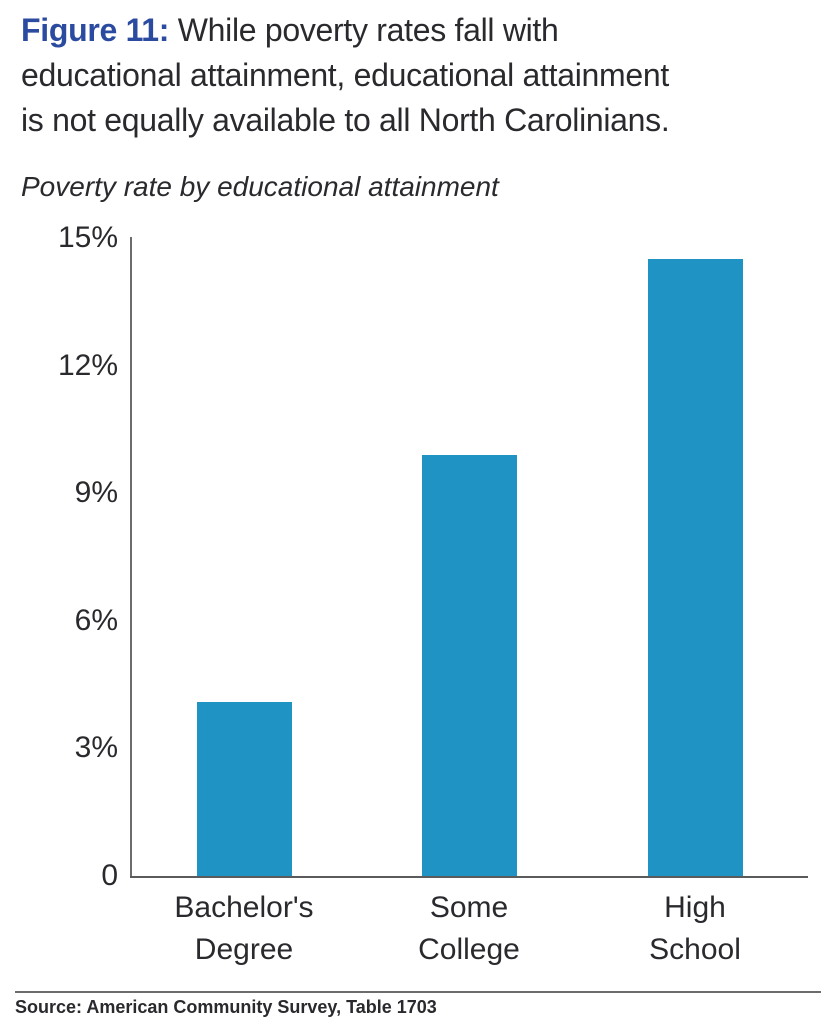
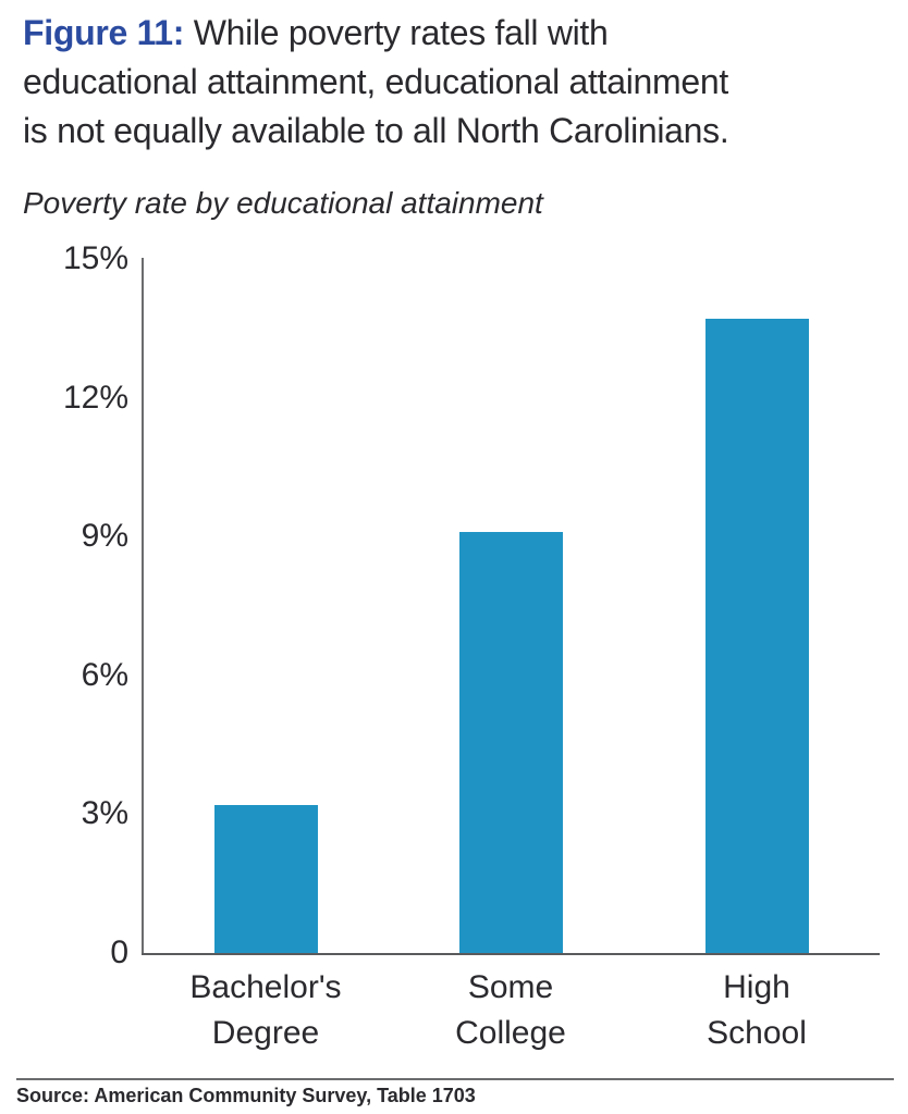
Bachelor's Degree: 4.1% -> 3.2%
Some College: 9.9% -> 9.1%
High School: 14.5% -> 13.7%
